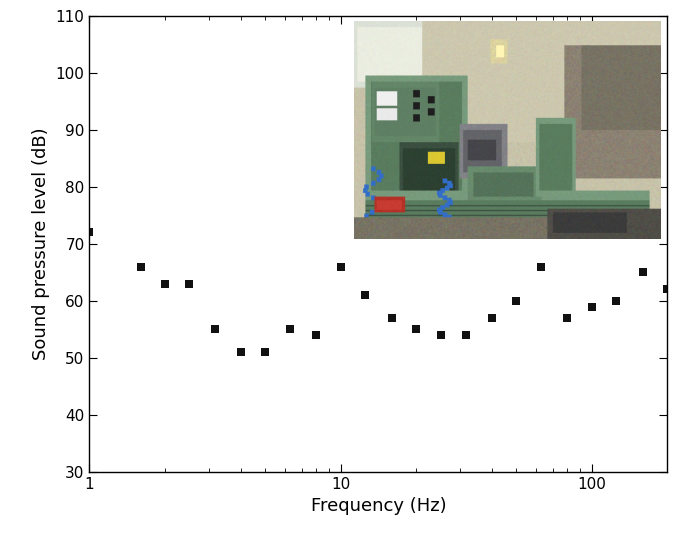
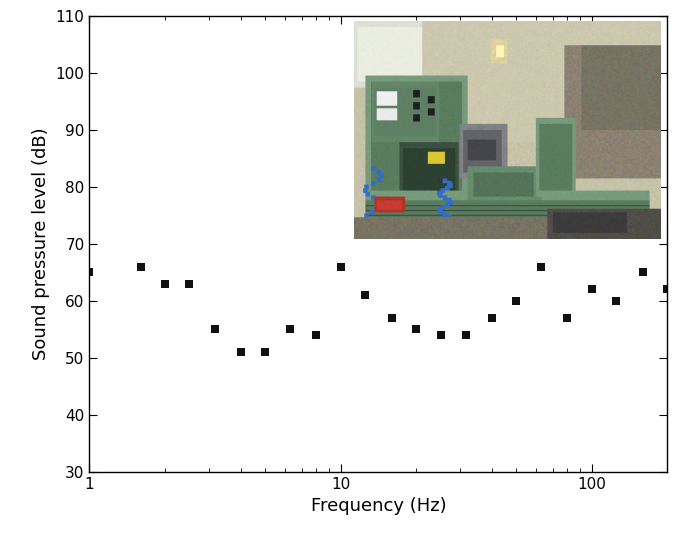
1: 72 -> 65
100: 59 -> 62
